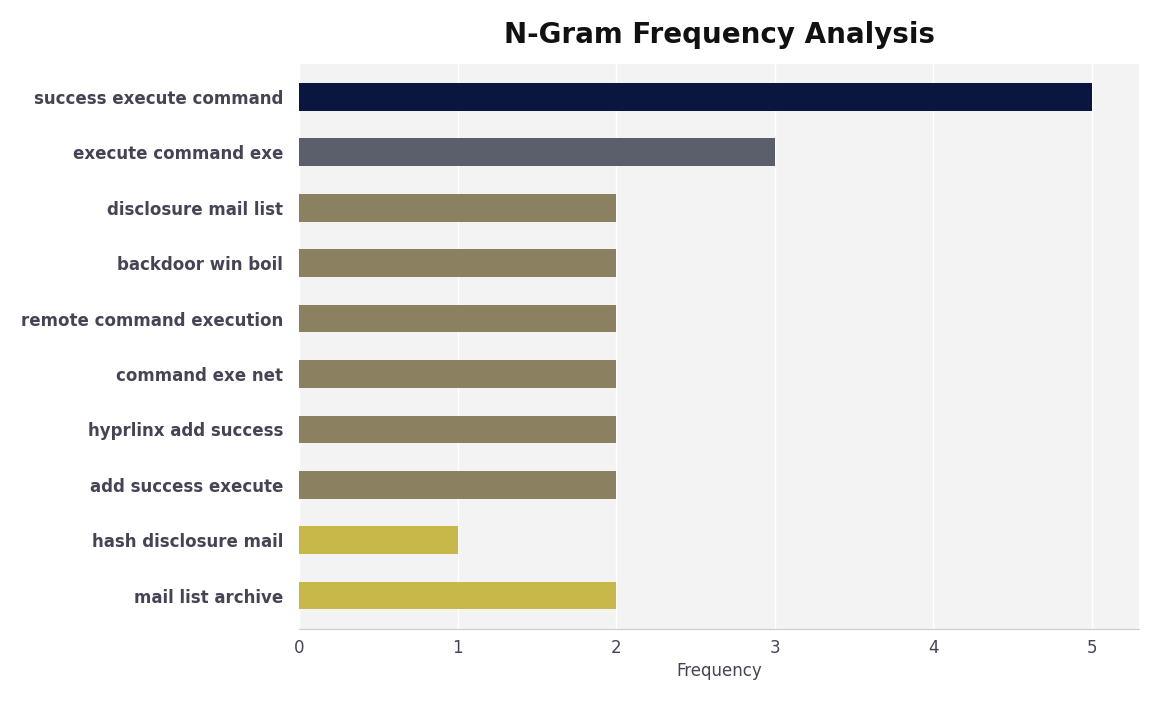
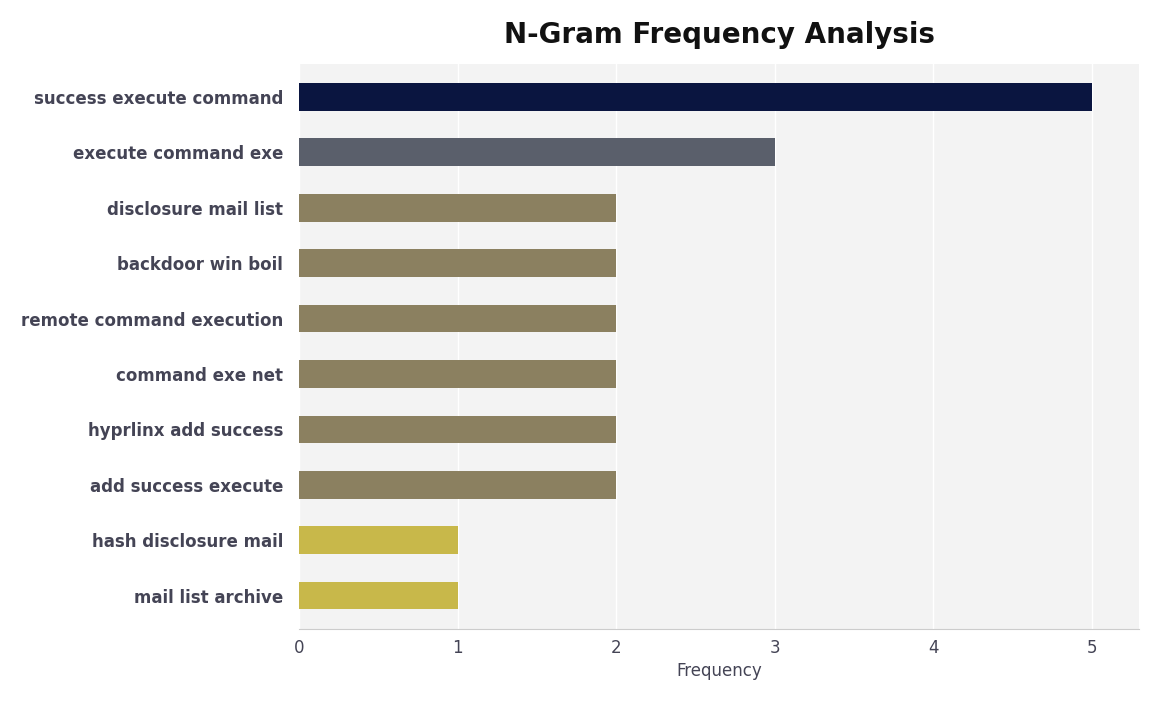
mail list archive: 2 -> 1
